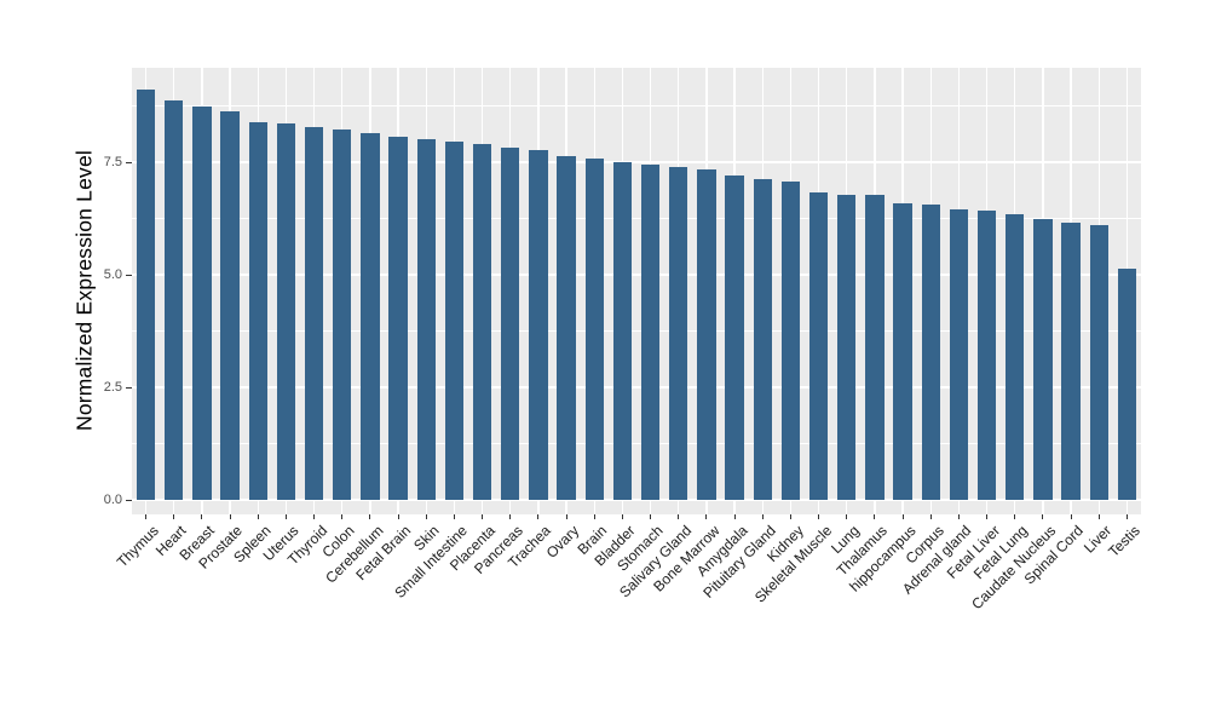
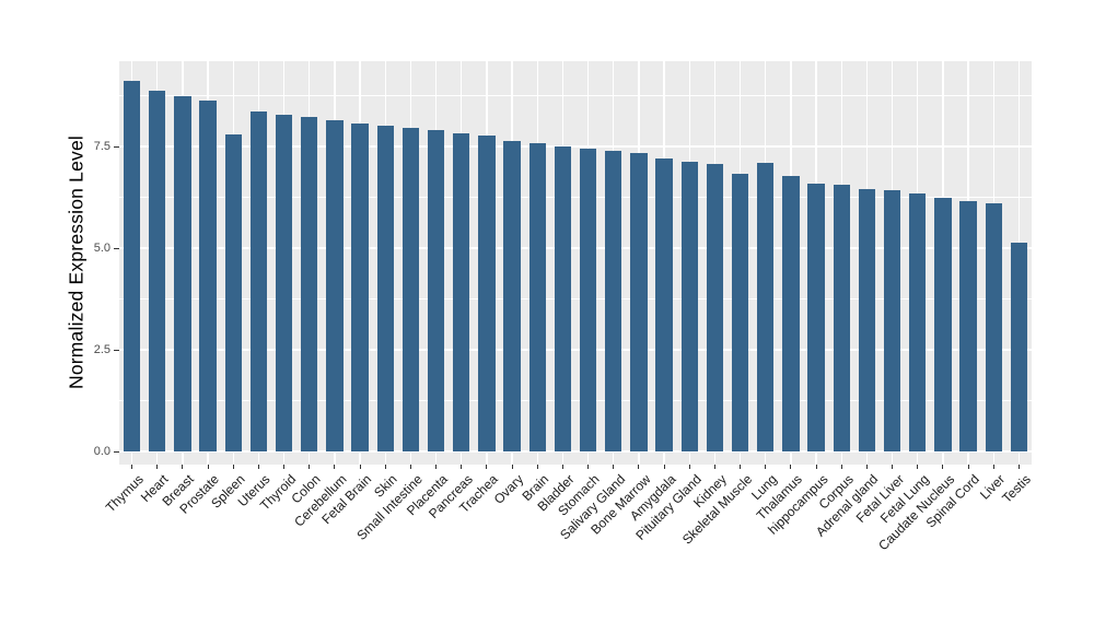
Spleen: 8.4 -> 7.8
Lung: 6.8 -> 7.1
